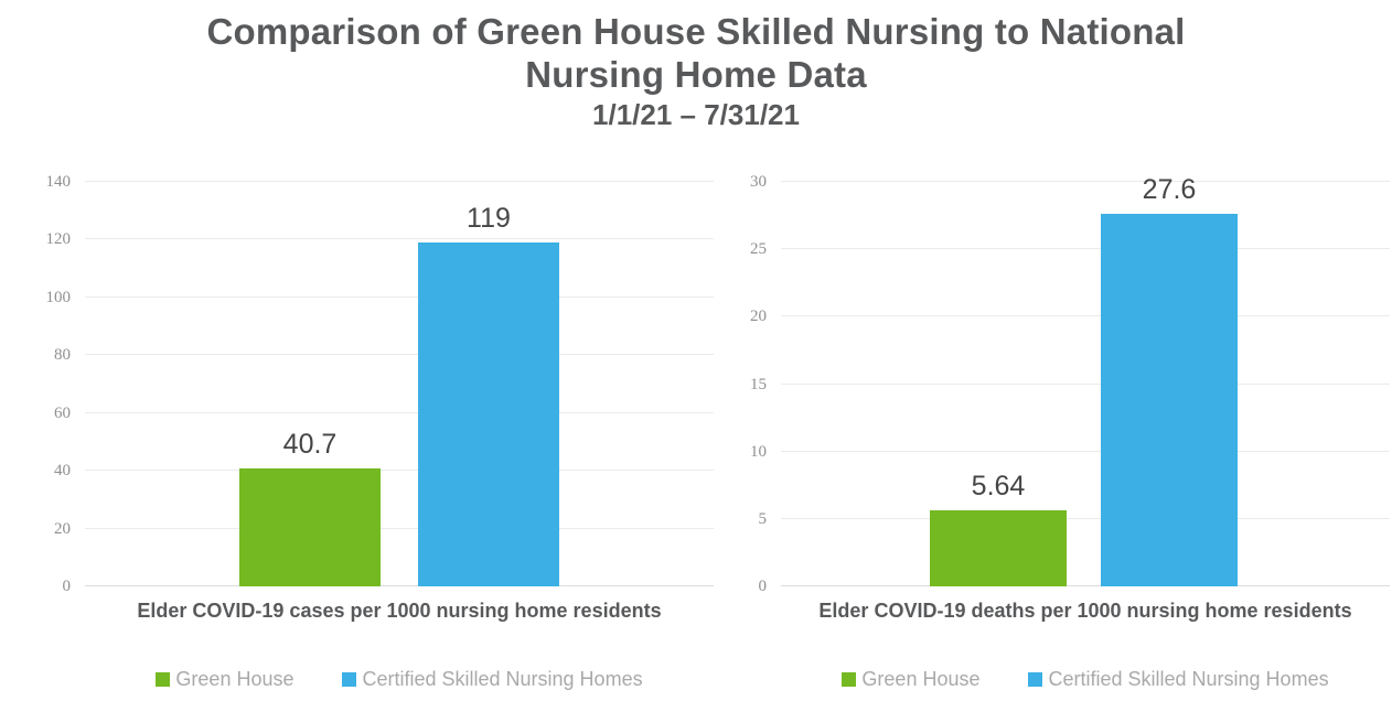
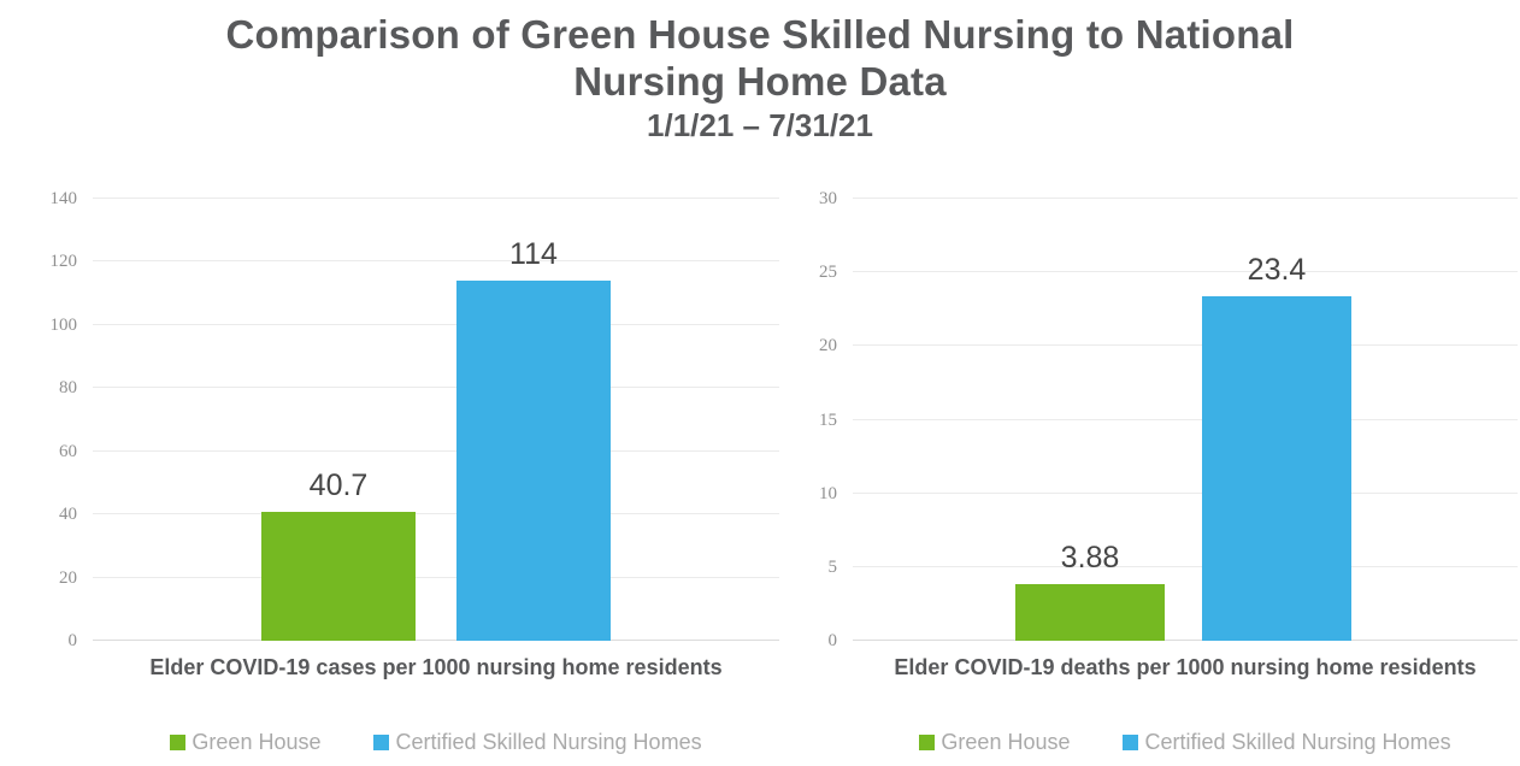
Elder COVID-19 cases per 1000 nursing home residents/Certified Skilled Nursing Homes: 119 -> 114
Elder COVID-19 deaths per 1000 nursing home residents/Green House: 5.64 -> 3.88
Elder COVID-19 deaths per 1000 nursing home residents/Certified Skilled Nursing Homes: 27.6 -> 23.4
